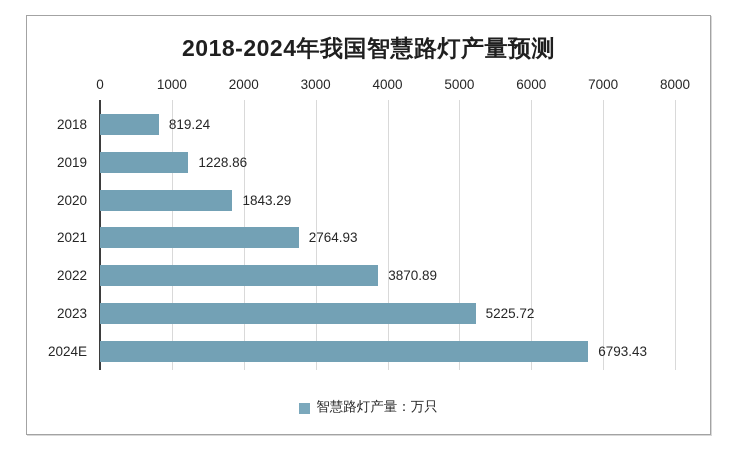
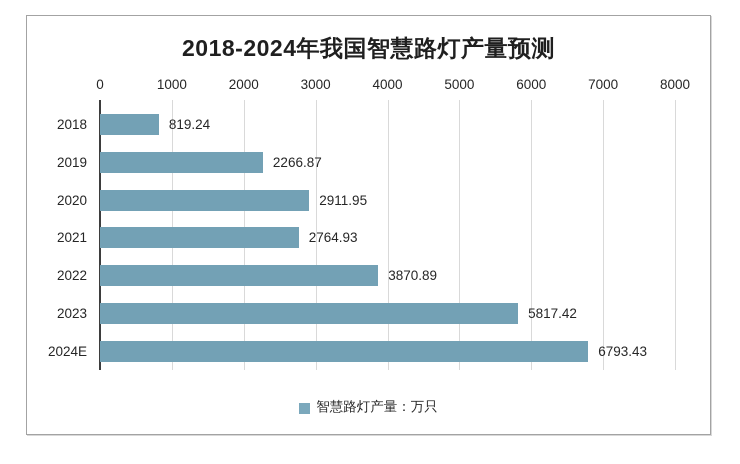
2019: 1228.86 -> 2266.87
2020: 1843.29 -> 2911.95
2023: 5225.72 -> 5817.42
